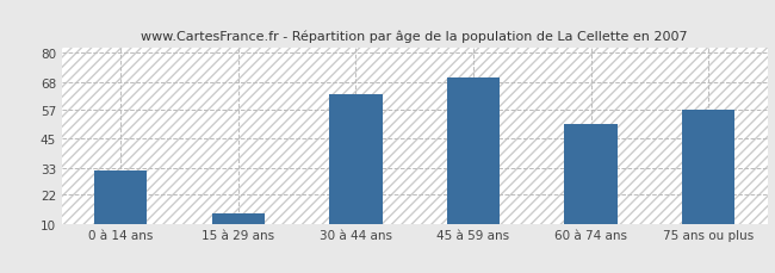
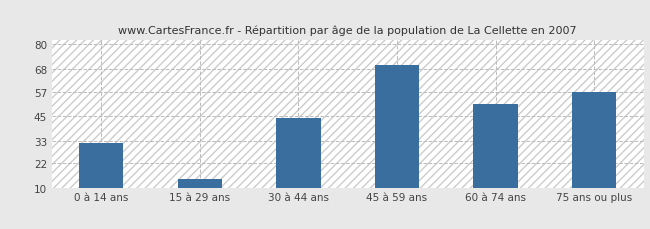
30 à 44 ans: 63 -> 44
